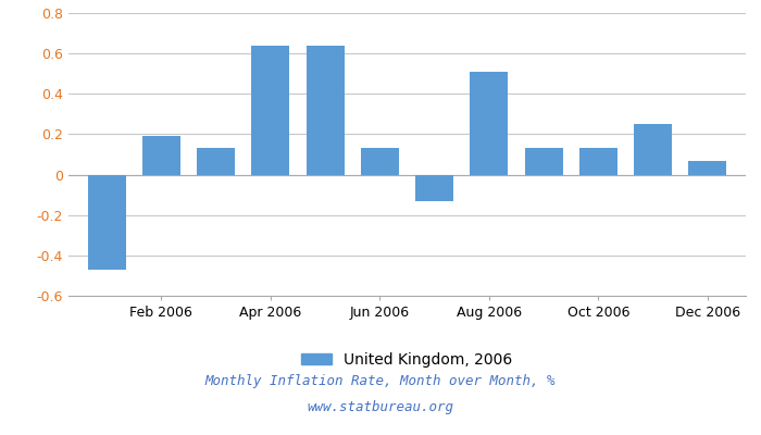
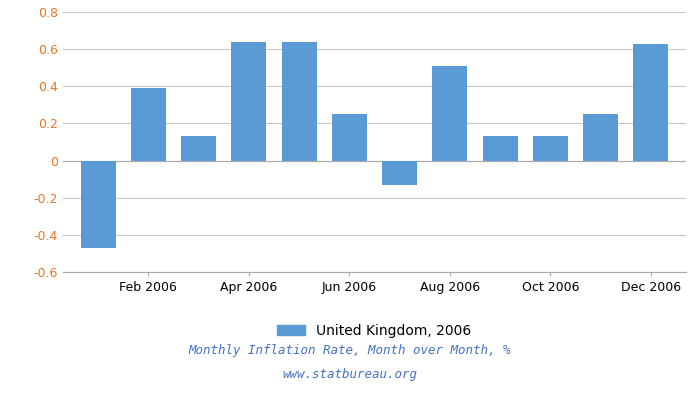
Feb 2006: 0.19 -> 0.39
Jun 2006: 0.13 -> 0.25
Dec 2006: 0.07 -> 0.63
